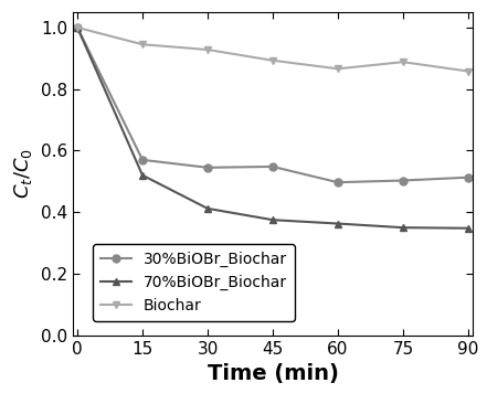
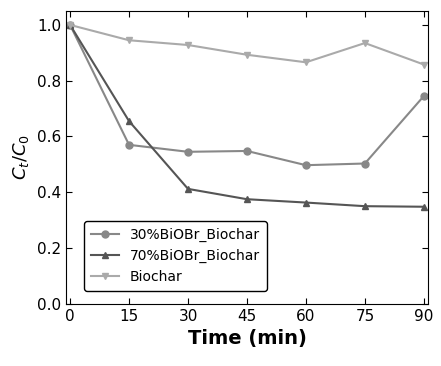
70%BiOBr_Biochar/15: 0.520 -> 0.655
Biochar/75: 0.888 -> 0.935
30%BiOBr_Biochar/90: 0.513 -> 0.745
